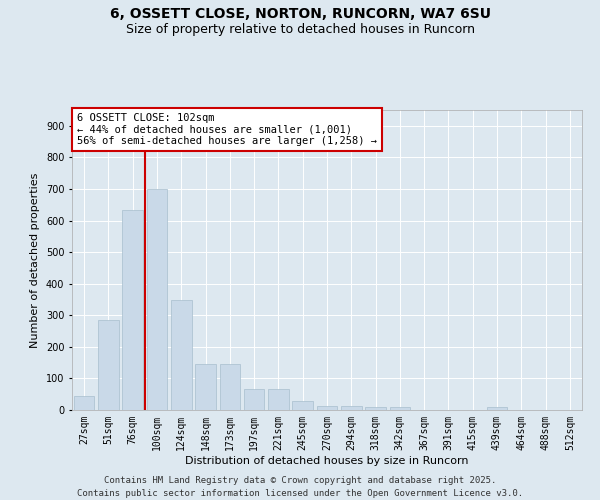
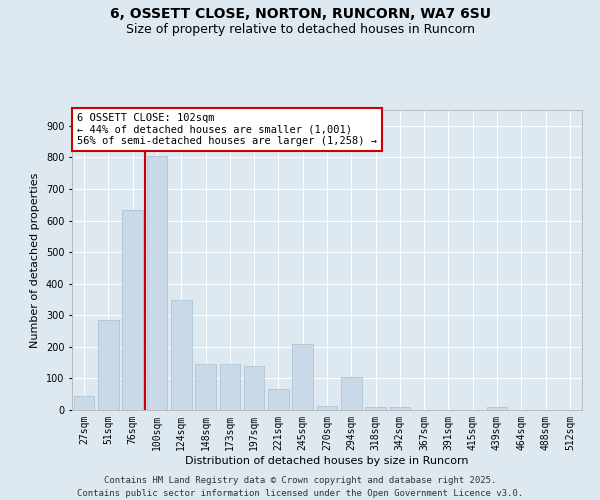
100sqm: 700 -> 805
197sqm: 65 -> 140
245sqm: 30 -> 210
294sqm: 14 -> 105
